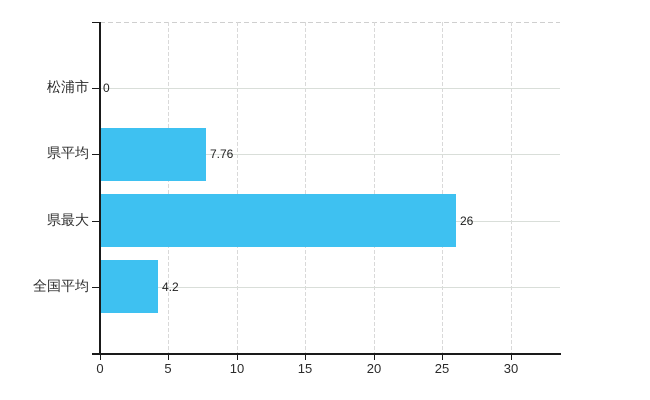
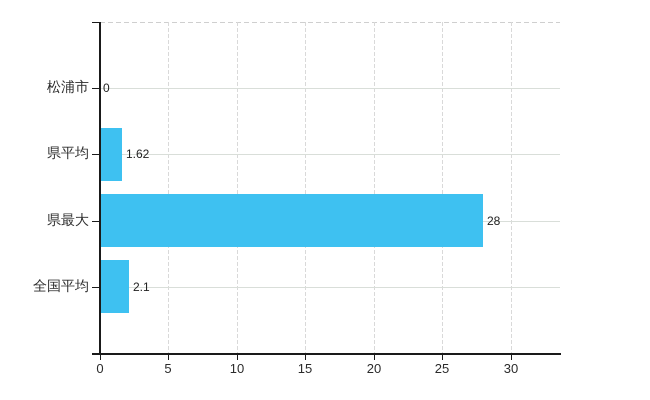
県平均: 7.76 -> 1.62
県最大: 26 -> 28
全国平均: 4.2 -> 2.1
